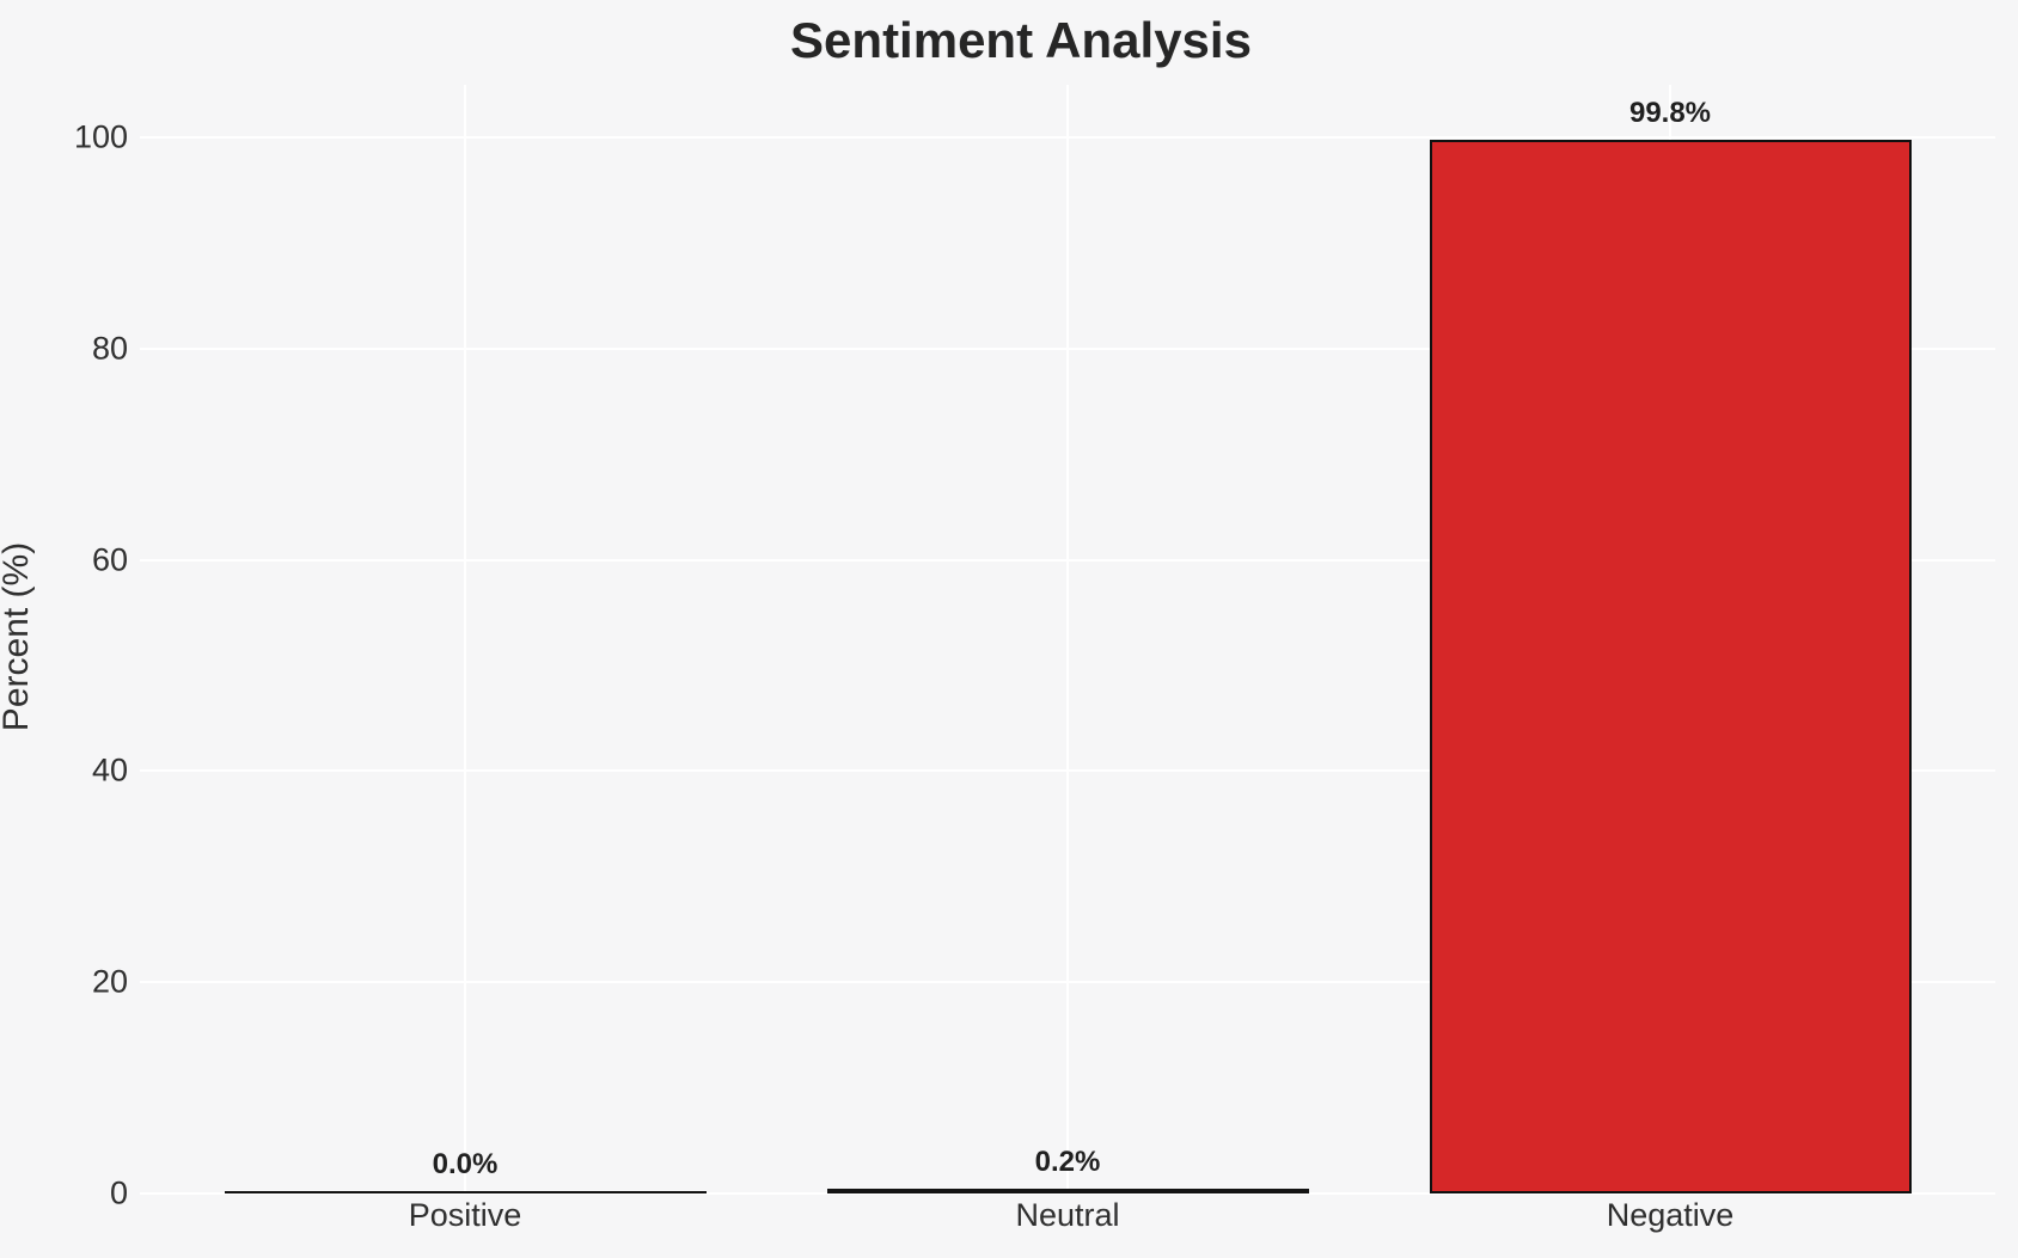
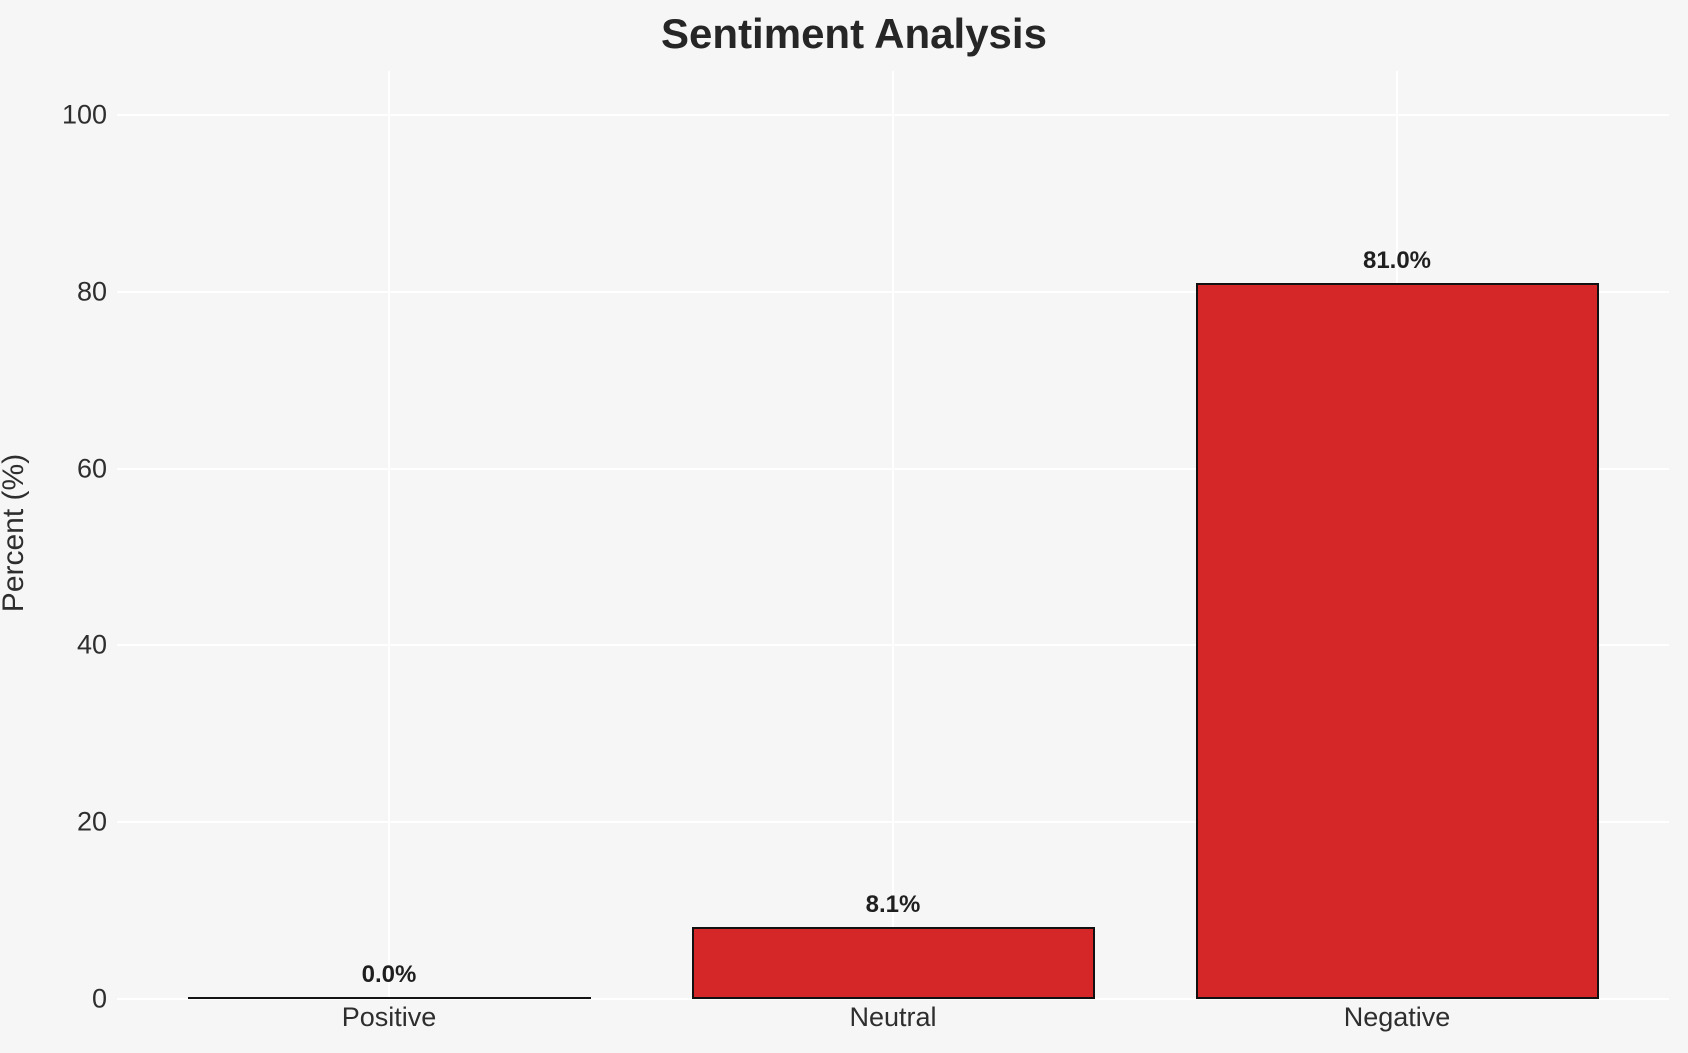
Neutral: 0.2% -> 8.1%
Negative: 99.8% -> 81.0%
